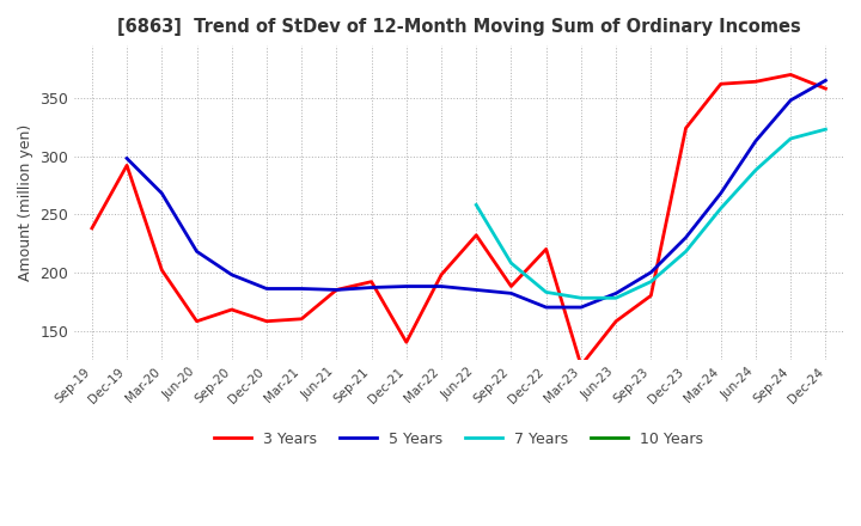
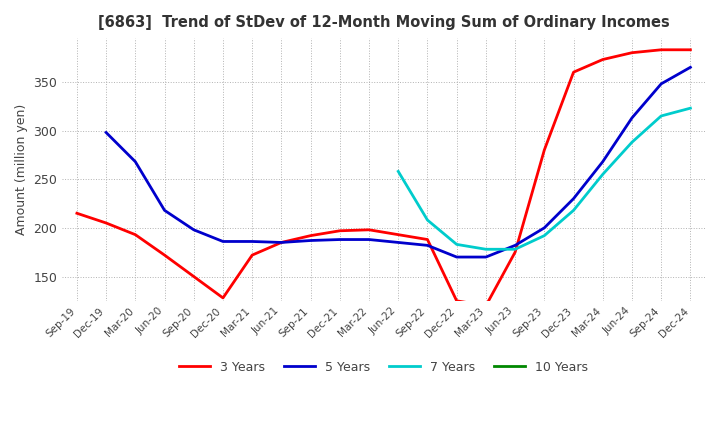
3 Years/Sep-19: 238 -> 215
3 Years/Dec-19: 292 -> 205
3 Years/Mar-20: 202 -> 193
3 Years/Jun-20: 158 -> 172
3 Years/Sep-20: 168 -> 150
3 Years/Dec-20: 158 -> 128
3 Years/Mar-21: 160 -> 172
3 Years/Dec-21: 140 -> 197
3 Years/Jun-22: 232 -> 193
3 Years/Dec-22: 220 -> 125
3 Years/Jun-23: 158 -> 175
3 Years/Sep-23: 180 -> 280
3 Years/Dec-23: 324 -> 360
3 Years/Mar-24: 362 -> 373
3 Years/Jun-24: 364 -> 380
3 Years/Sep-24: 370 -> 383
3 Years/Dec-24: 358 -> 383
